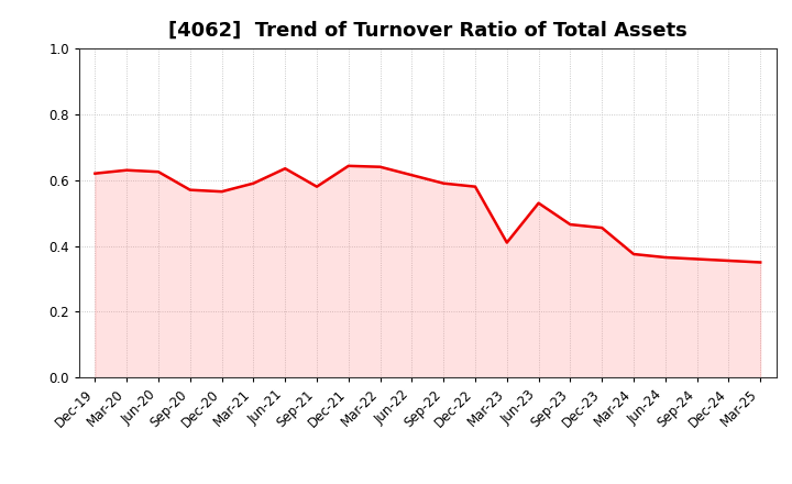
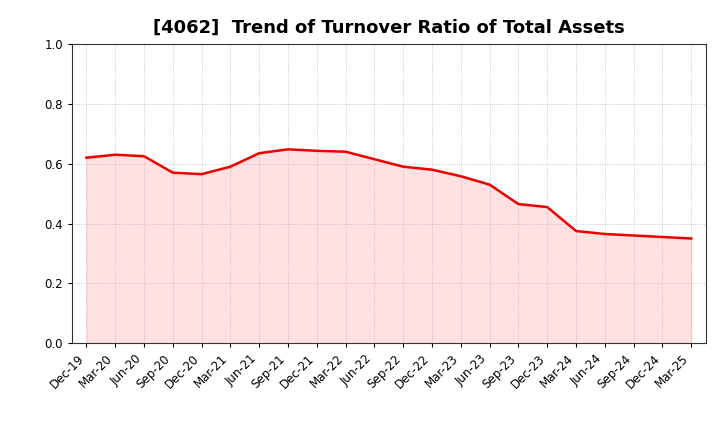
Sep-21: 0.580 -> 0.648
Mar-23: 0.410 -> 0.558
